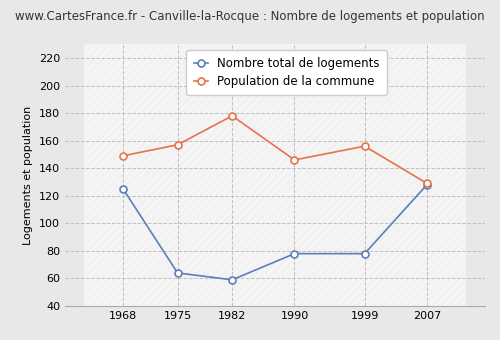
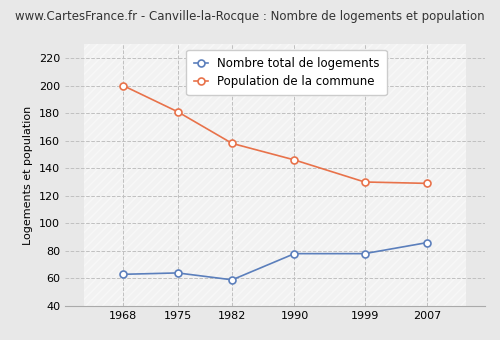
Nombre total de logements/1968: 125 -> 63
Population de la commune/1968: 149 -> 200
Population de la commune/1975: 157 -> 181
Population de la commune/1982: 178 -> 158
Population de la commune/1999: 156 -> 130
Nombre total de logements/2007: 128 -> 86
